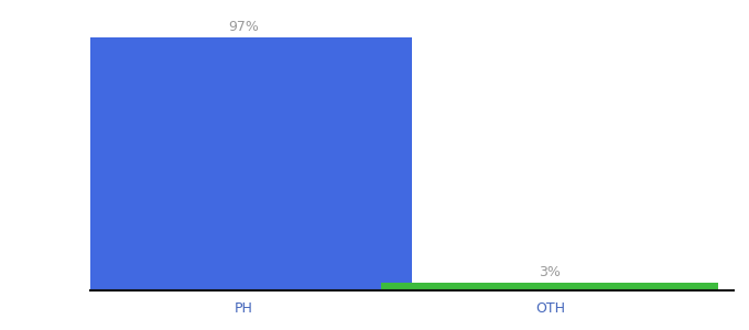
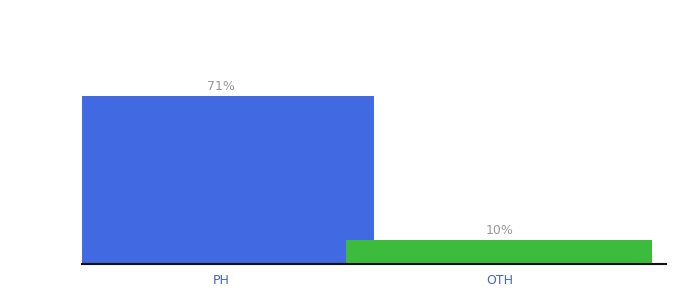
PH: 97% -> 71%
OTH: 3% -> 10%
